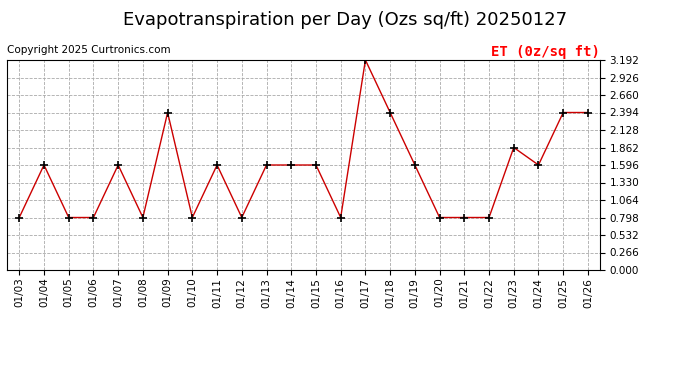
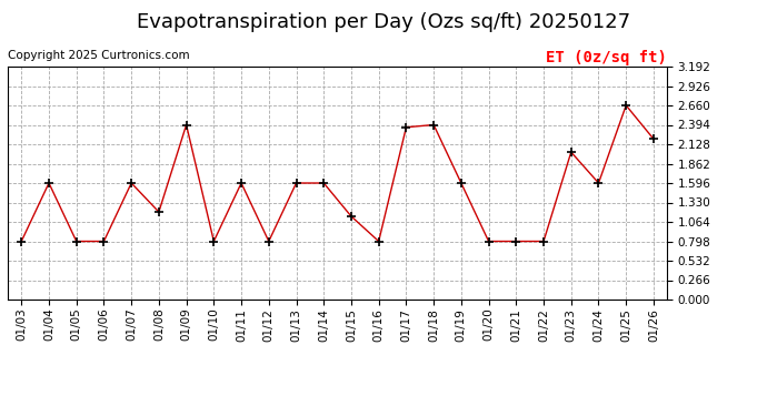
01/08: 0.80 -> 1.20
01/15: 1.60 -> 1.14
01/17: 3.19 -> 2.36
01/23: 1.86 -> 2.02
01/25: 2.39 -> 2.66
01/26: 2.39 -> 2.20
